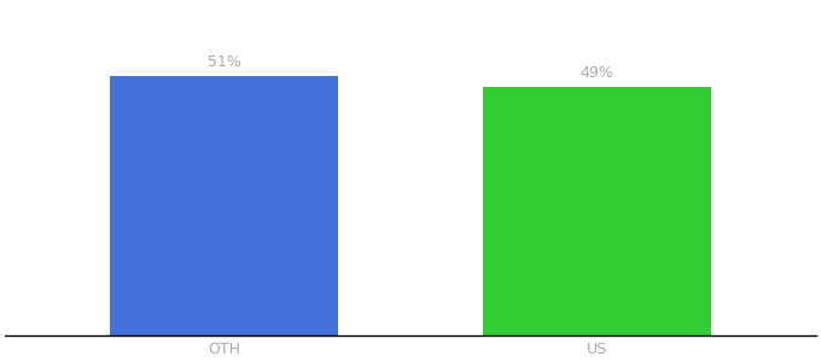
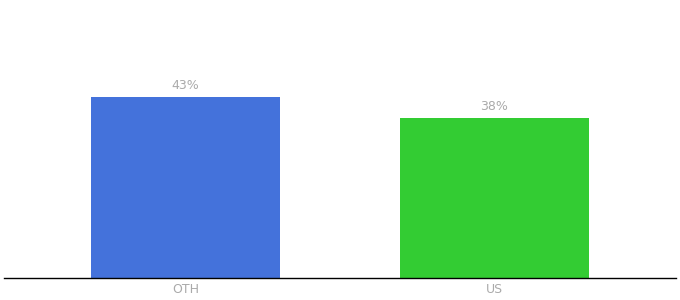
OTH: 51% -> 43%
US: 49% -> 38%
